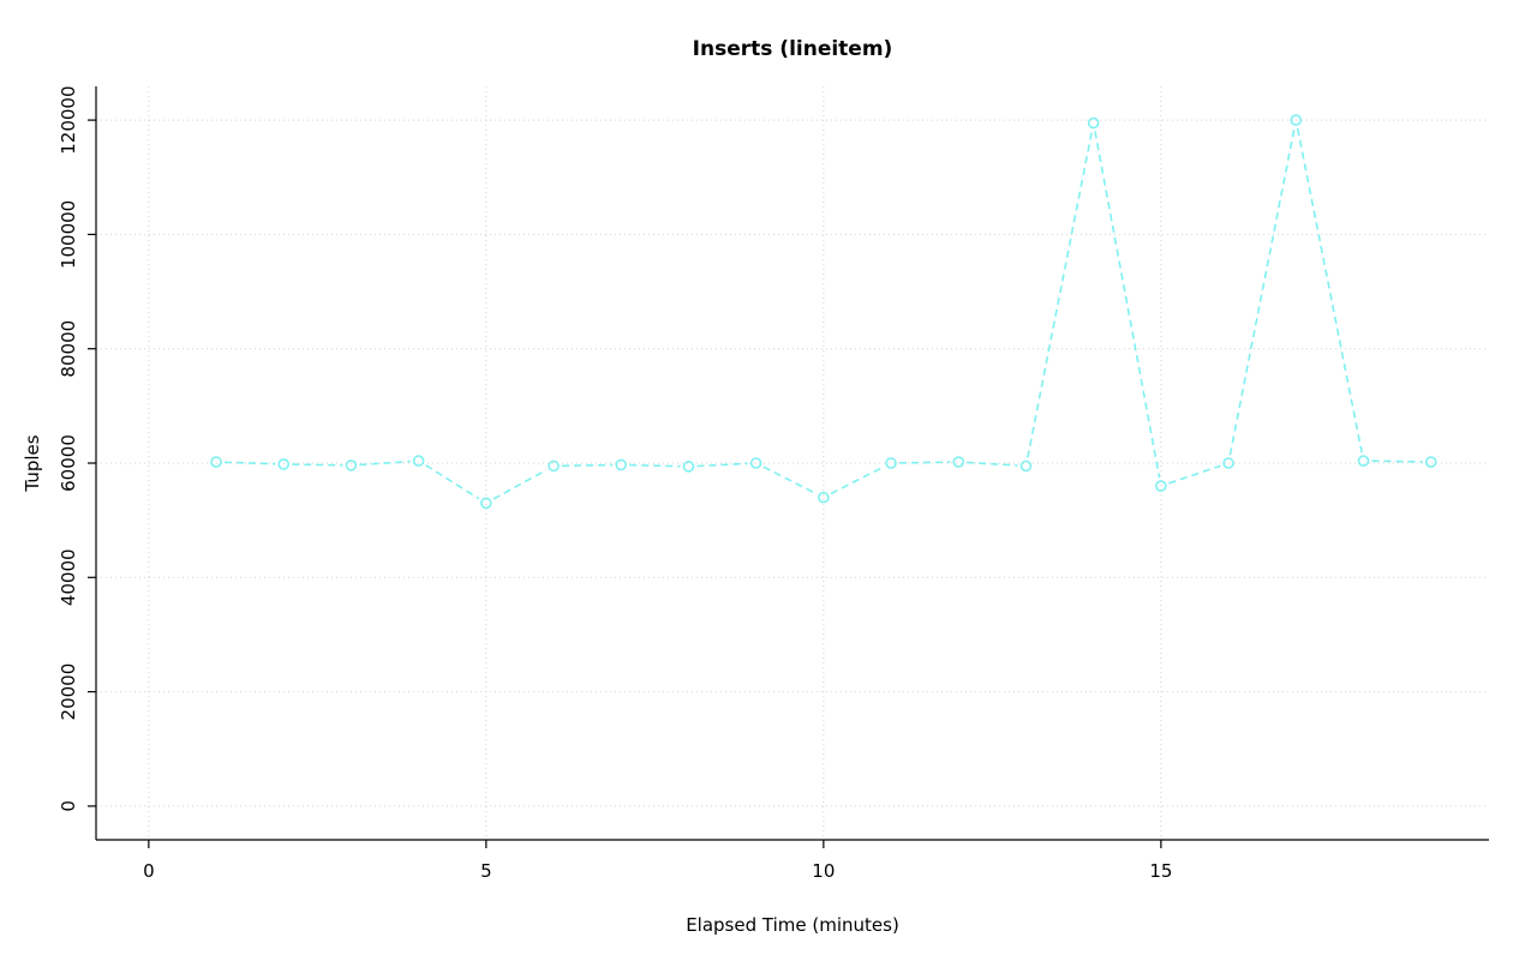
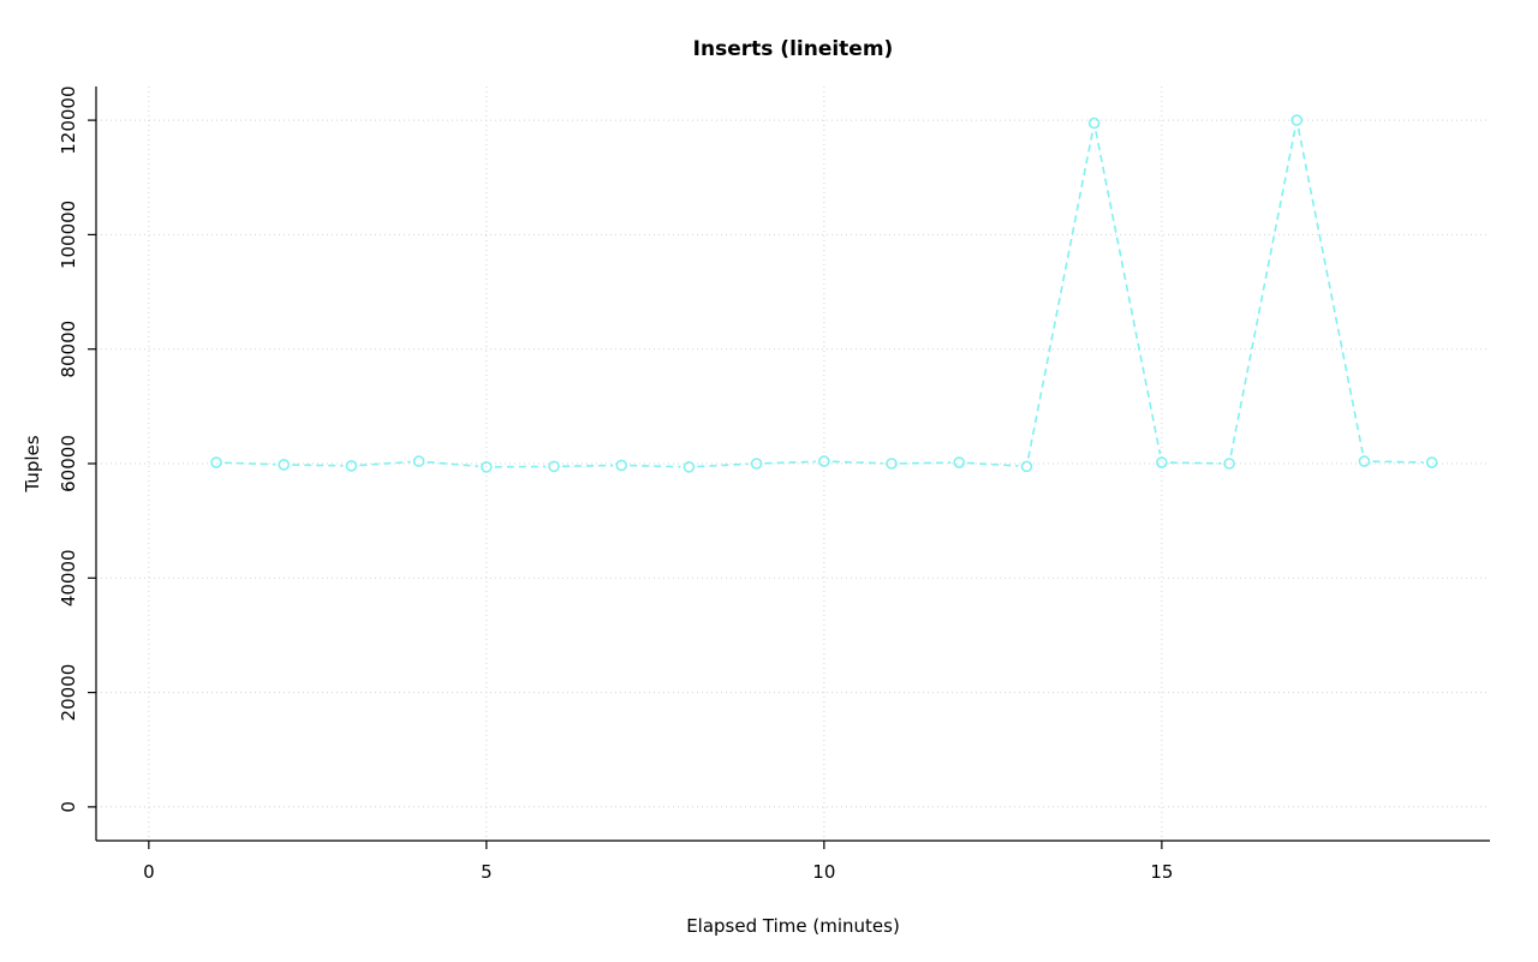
5: 53000 -> 59000
10: 54000 -> 60000
15: 56000 -> 60000
